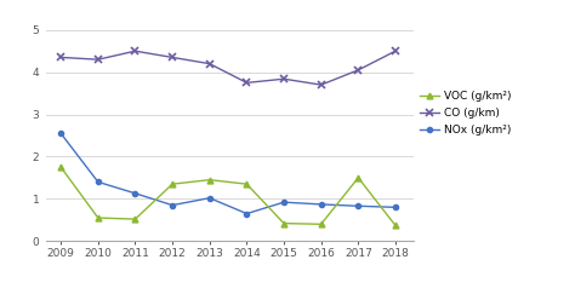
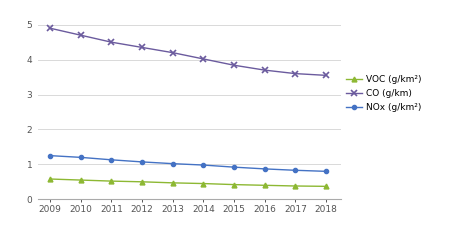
VOC (g/km²)/2009: 1.75 -> 0.58
CO (g/km)/2009: 4.35 -> 4.90
NOx (g/km²)/2009: 2.55 -> 1.25
CO (g/km)/2010: 4.30 -> 4.70
NOx (g/km²)/2010: 1.40 -> 1.20
VOC (g/km²)/2012: 1.35 -> 0.50
NOx (g/km²)/2012: 0.85 -> 1.07
VOC (g/km²)/2013: 1.45 -> 0.47
VOC (g/km²)/2014: 1.35 -> 0.45
CO (g/km)/2014: 3.75 -> 4.02
NOx (g/km²)/2014: 0.65 -> 0.98
VOC (g/km²)/2017: 1.50 -> 0.38
CO (g/km)/2017: 4.05 -> 3.60
CO (g/km)/2018: 4.50 -> 3.55
